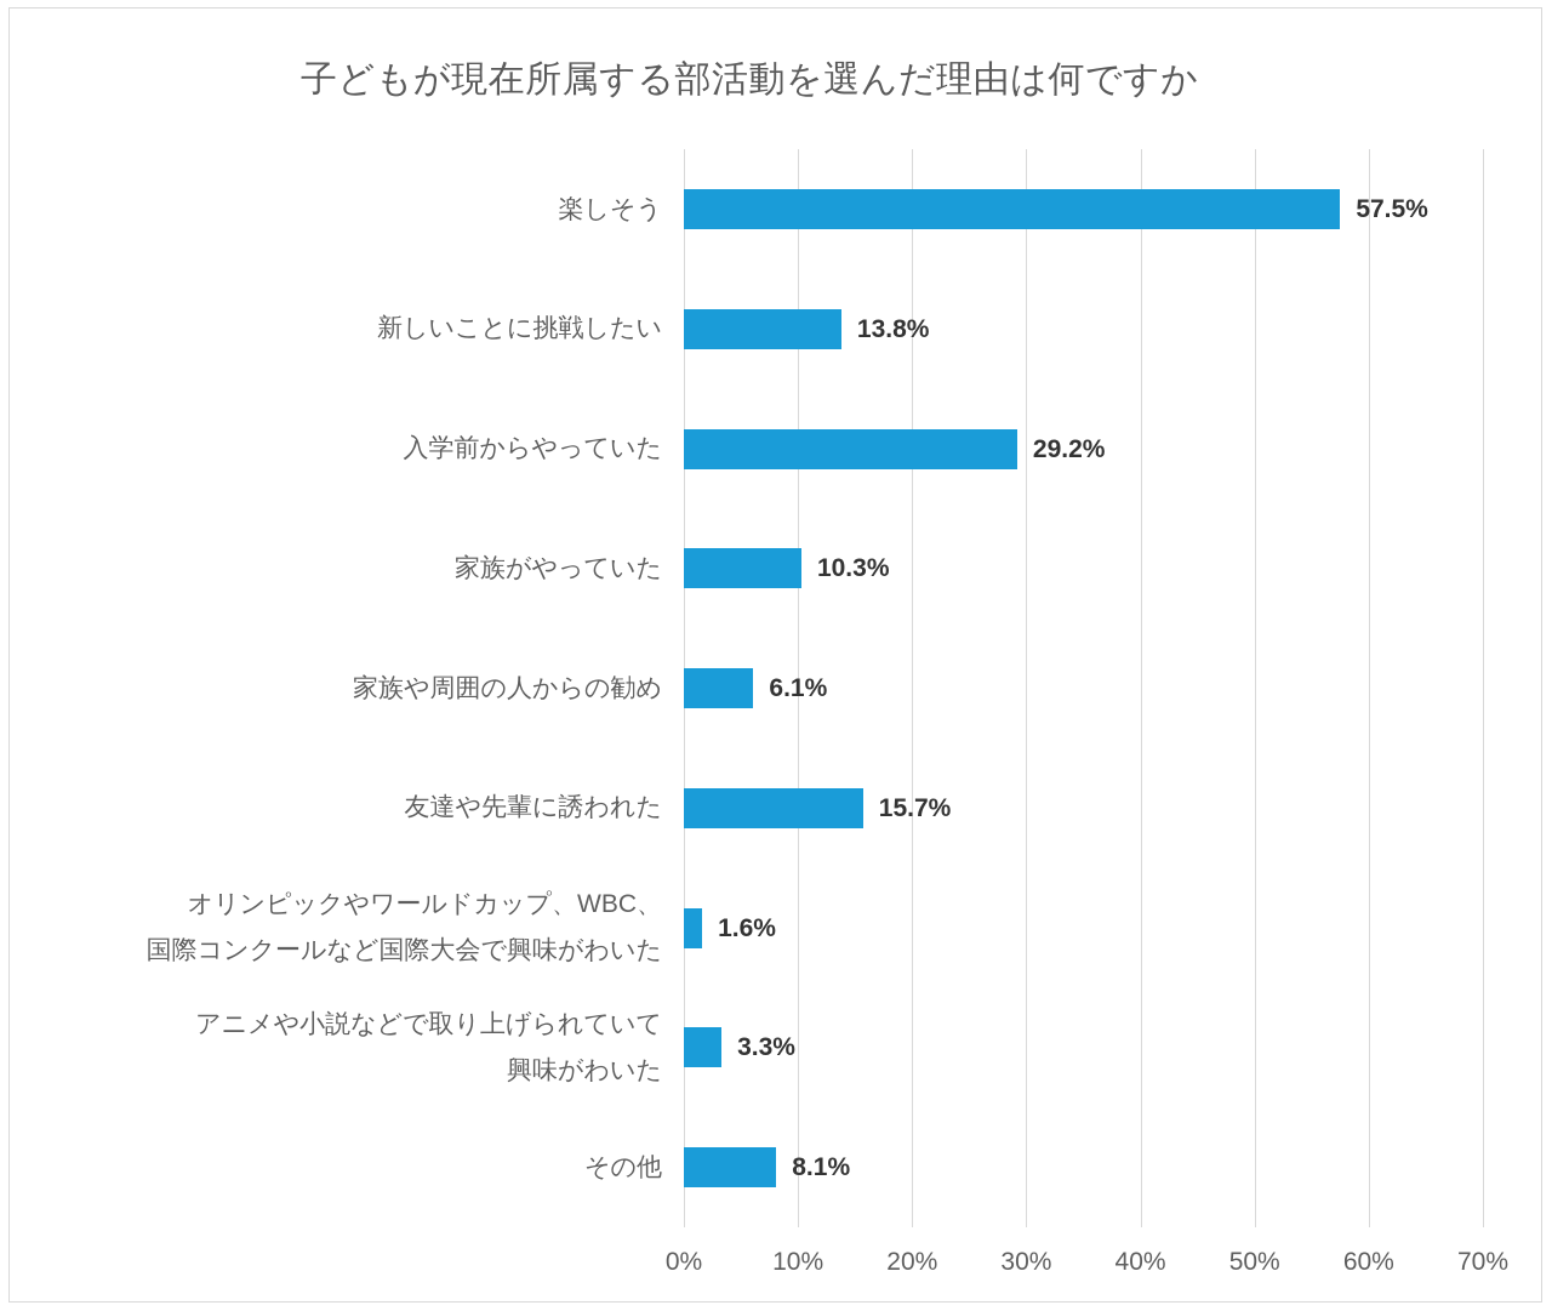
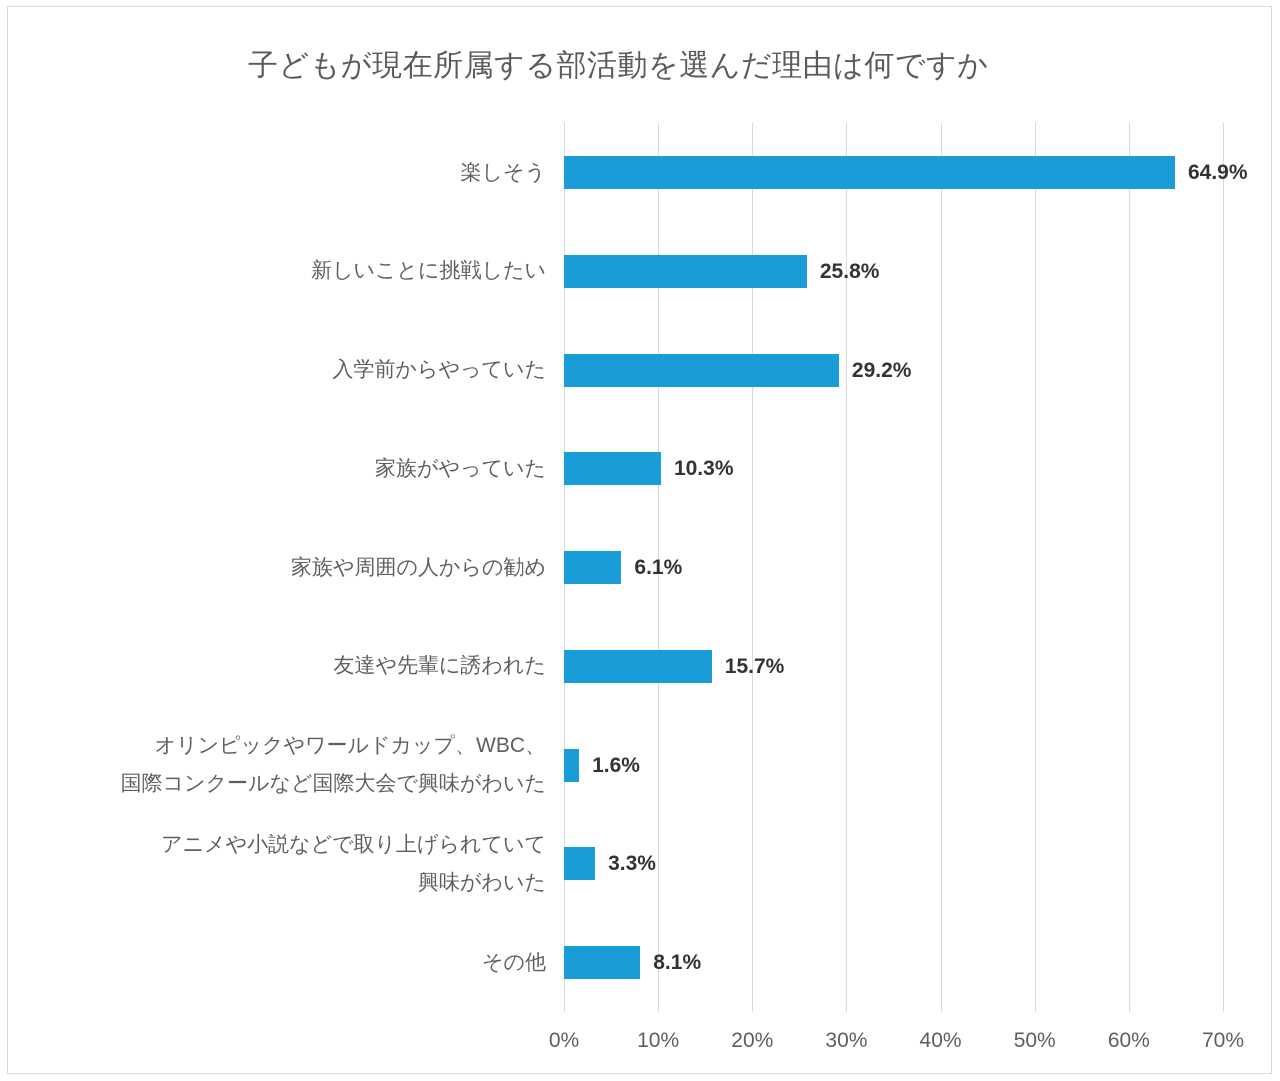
楽しそう: 57.5% -> 64.9%
新しいことに挑戦したい: 13.8% -> 25.8%
